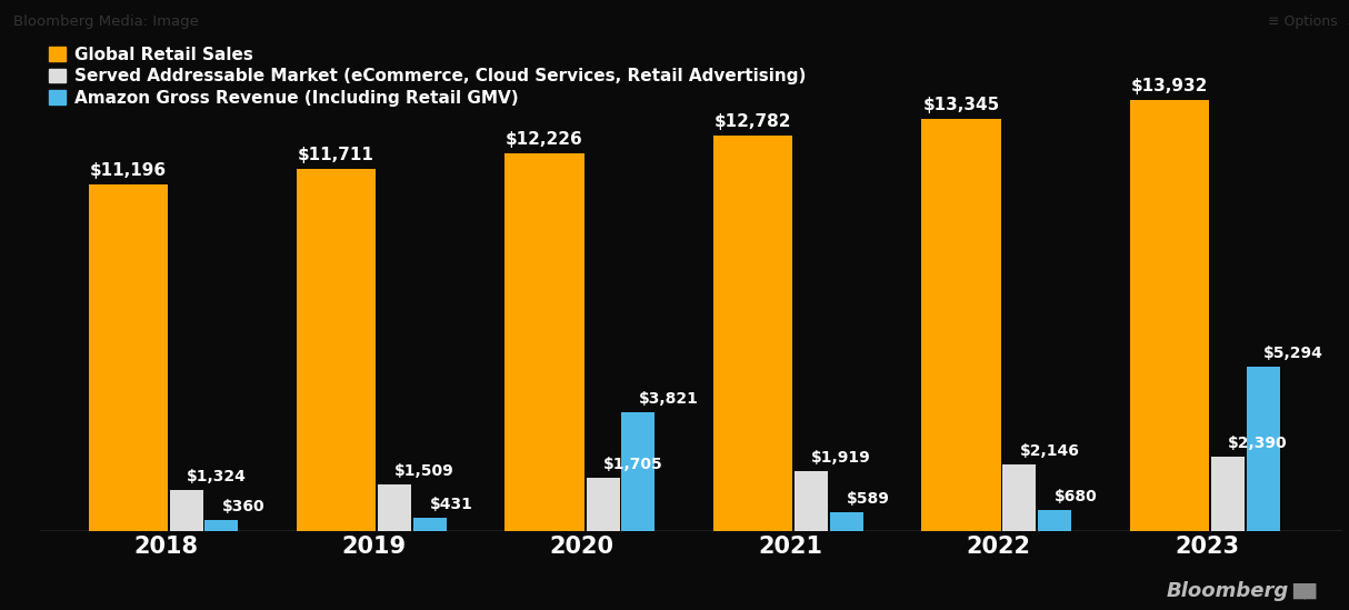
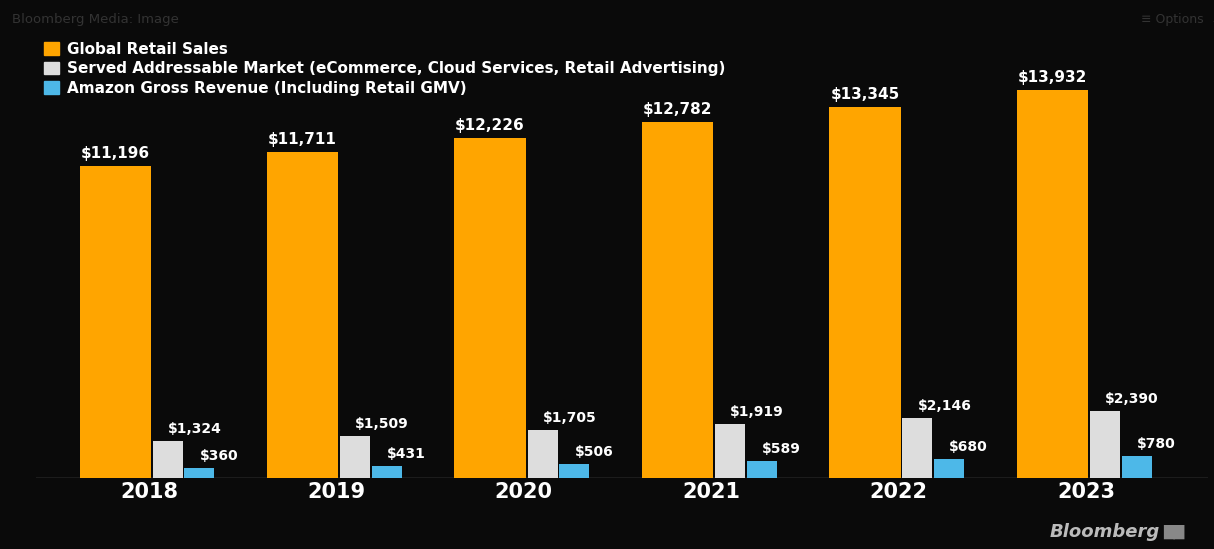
Amazon Gross Revenue (Including Retail GMV)/2020: $3,821 -> $506
Amazon Gross Revenue (Including Retail GMV)/2023: $5,294 -> $780
